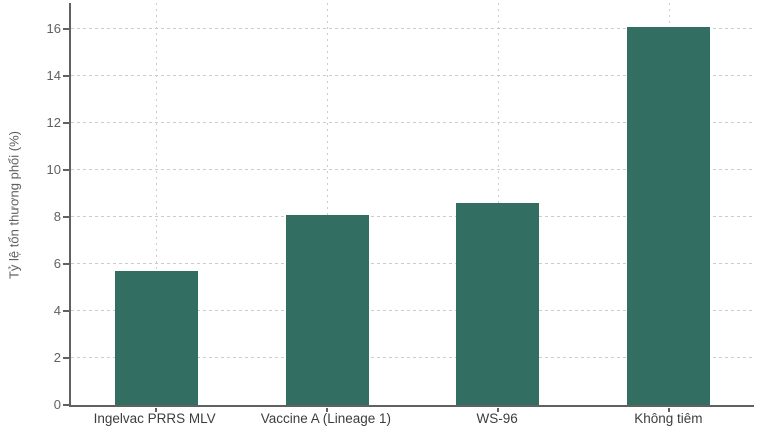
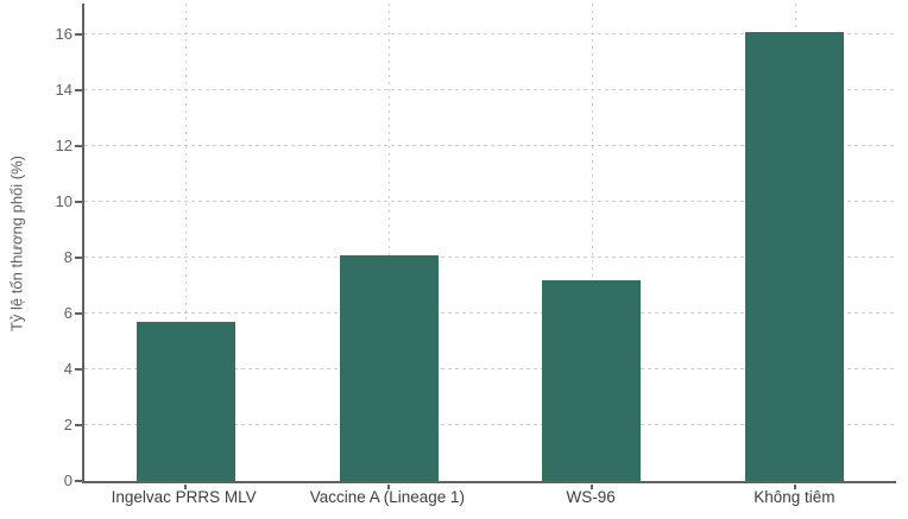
WS-96: 8.6 -> 7.2
